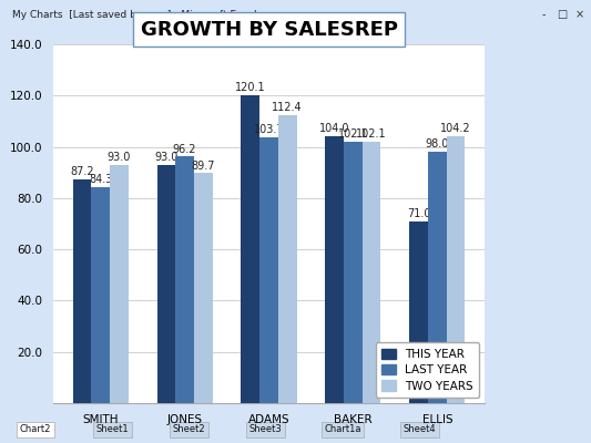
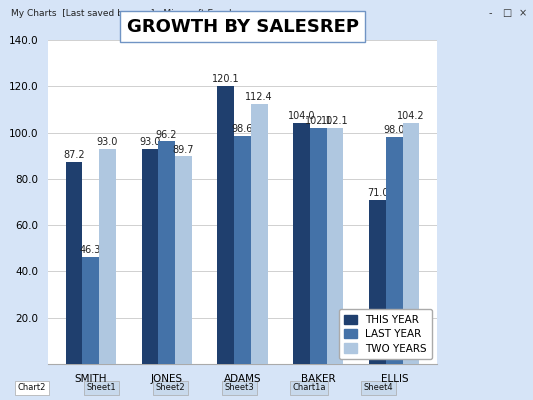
LAST YEAR/SMITH: 84.3 -> 46.3
LAST YEAR/ADAMS: 103.7 -> 98.6
